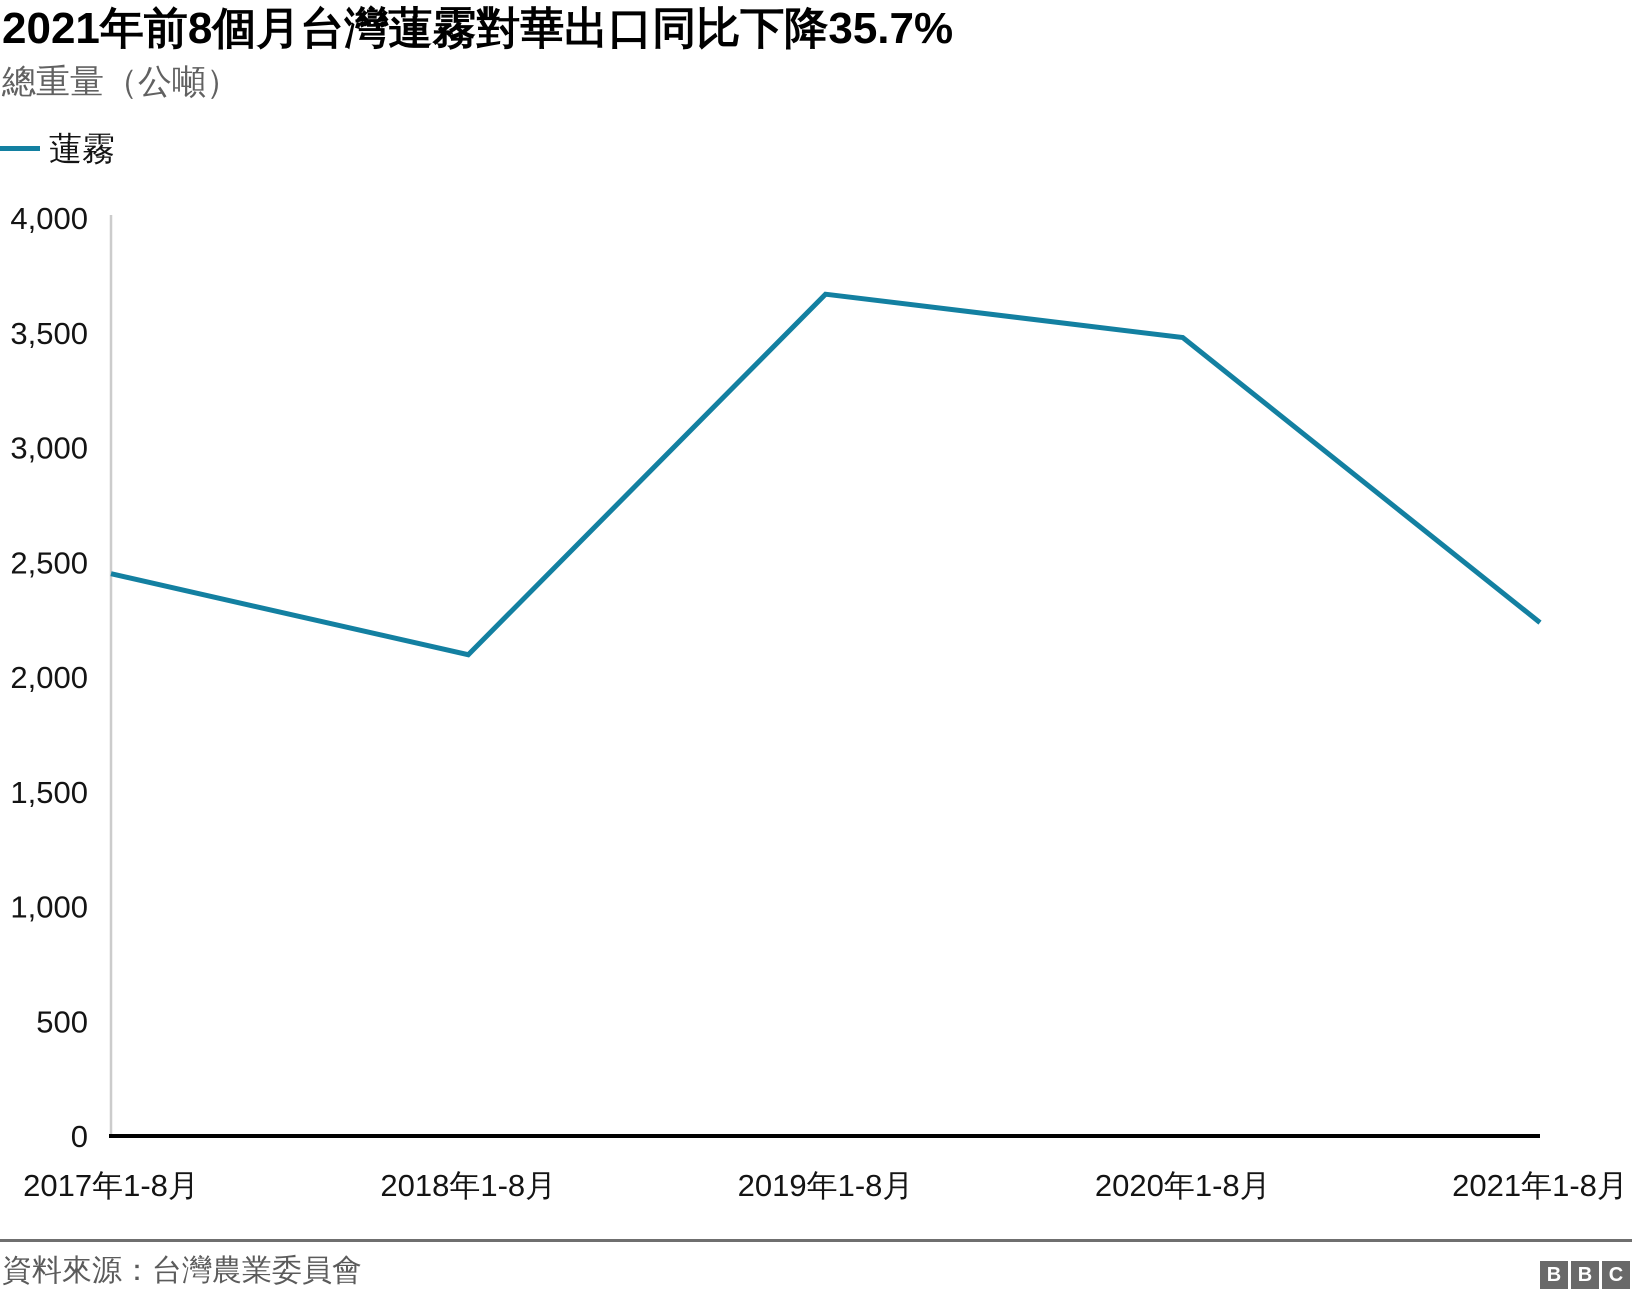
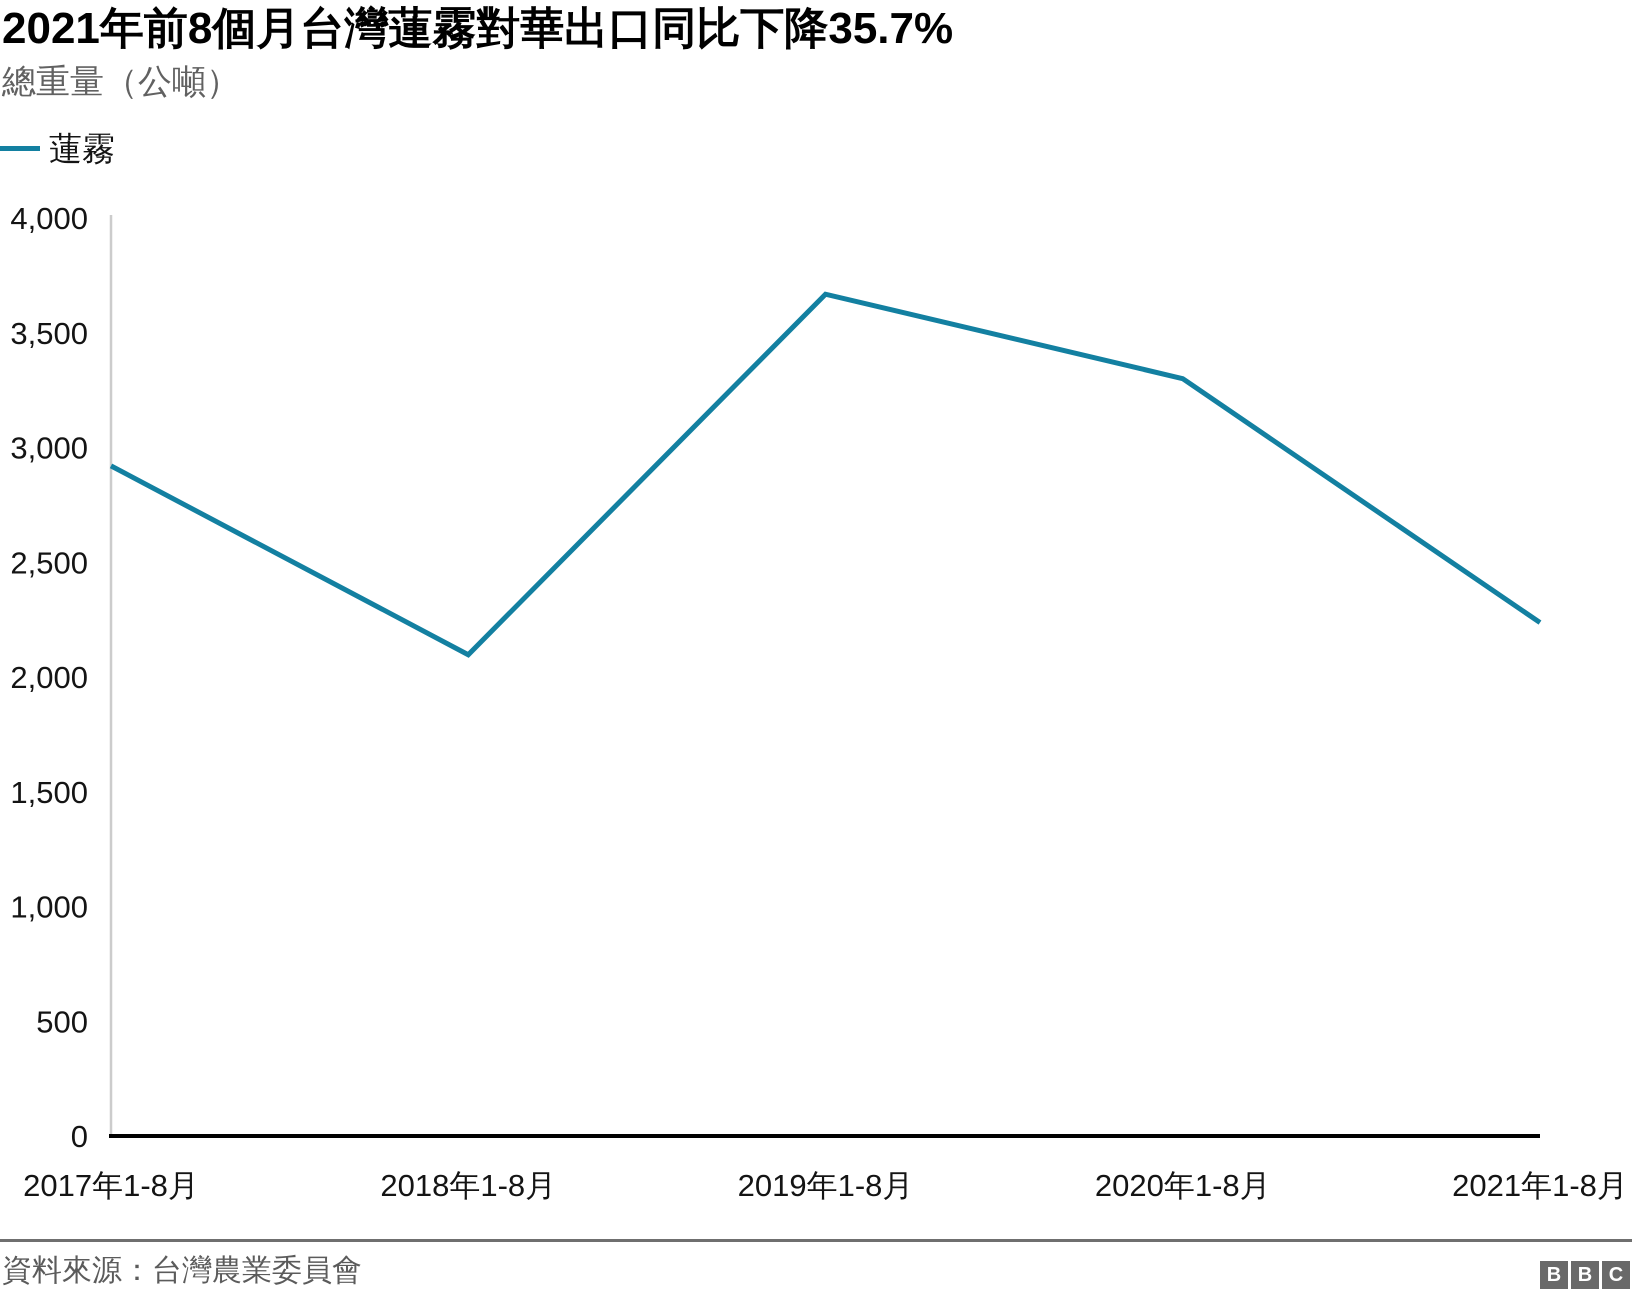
2017年1-8月: 2450 -> 2920
2020年1-8月: 3480 -> 3300
